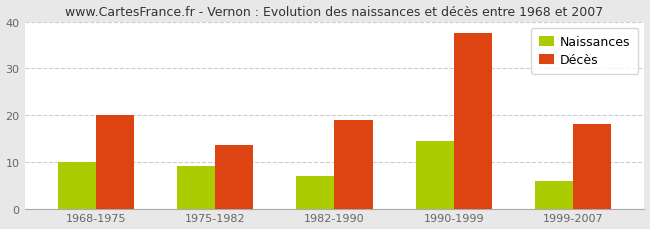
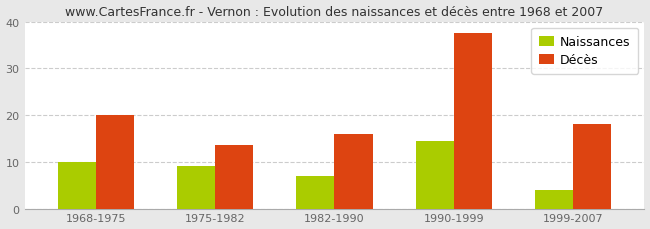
Décès/1982-1990: 19.0 -> 16.0
Naissances/1999-2007: 6.0 -> 4.0
